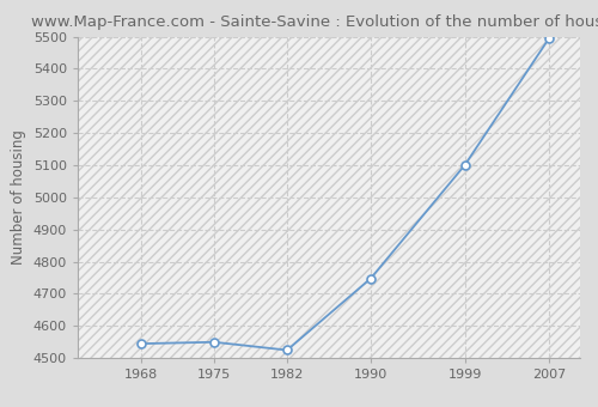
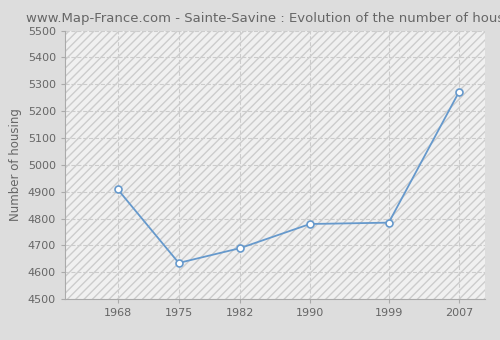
1968: 4545 -> 4910
1975: 4550 -> 4635
1982: 4525 -> 4690
1990: 4748 -> 4780
1999: 5101 -> 4785
2007: 5493 -> 5270
